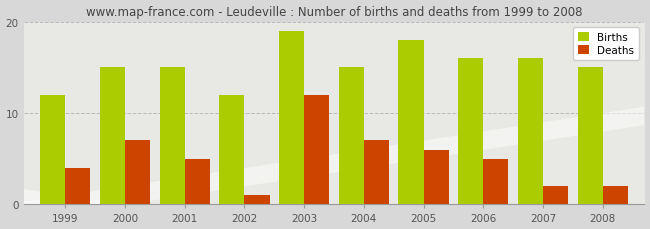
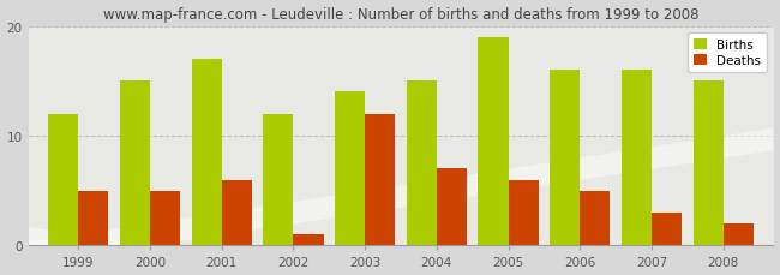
Deaths/1999: 4 -> 5
Deaths/2000: 7 -> 5
Births/2001: 15 -> 17
Deaths/2001: 5 -> 6
Births/2003: 19 -> 14
Births/2005: 18 -> 19
Deaths/2007: 2 -> 3
